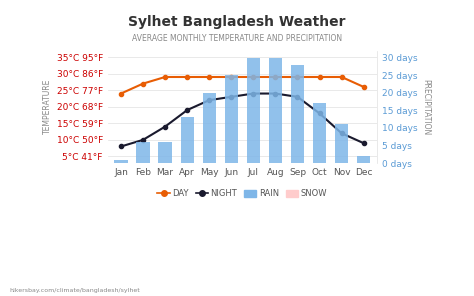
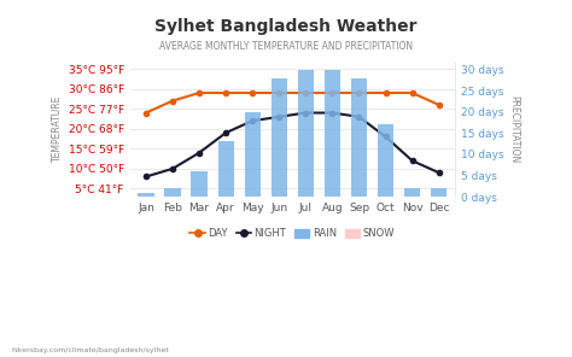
RAIN/Feb: 6 days -> 2 days
RAIN/Jun: 25 days -> 28 days
RAIN/Nov: 11 days -> 2 days
